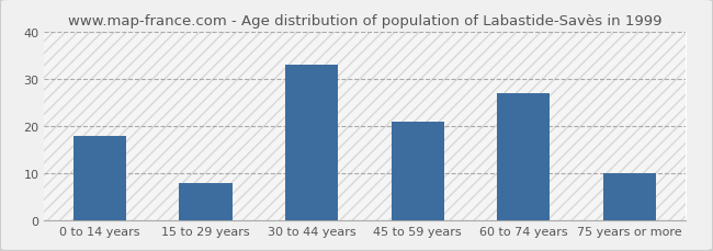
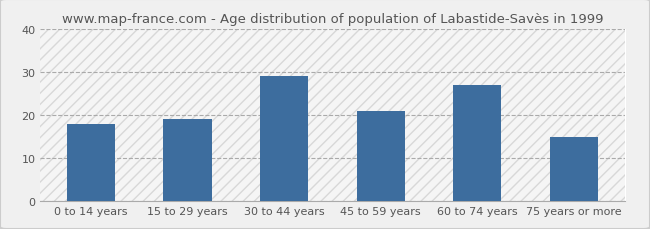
15 to 29 years: 8 -> 19
30 to 44 years: 33 -> 29
75 years or more: 10 -> 15
